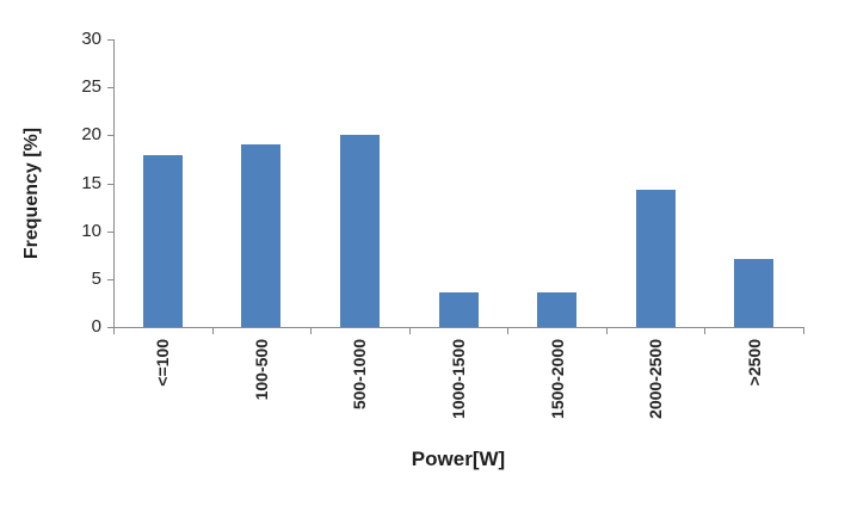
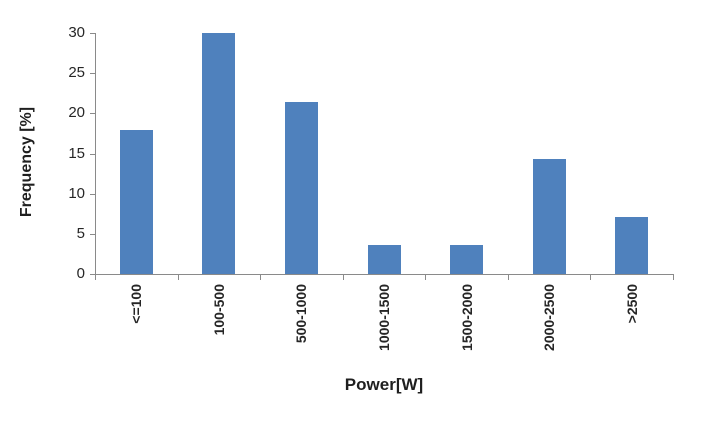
100-500: 19 -> 30
500-1000: 20 -> 21
